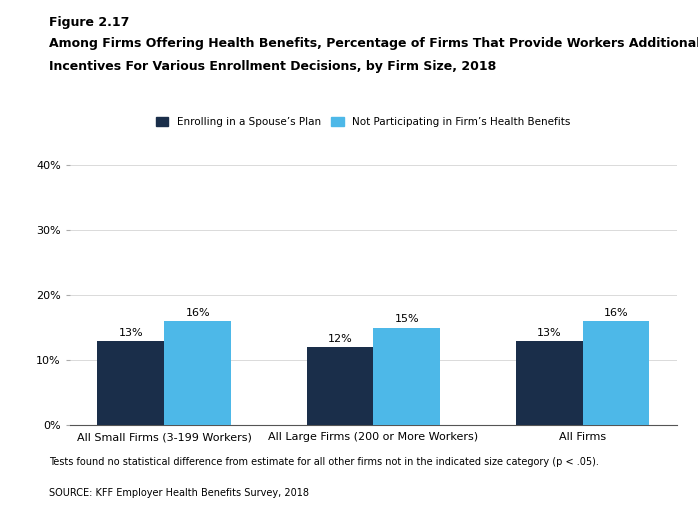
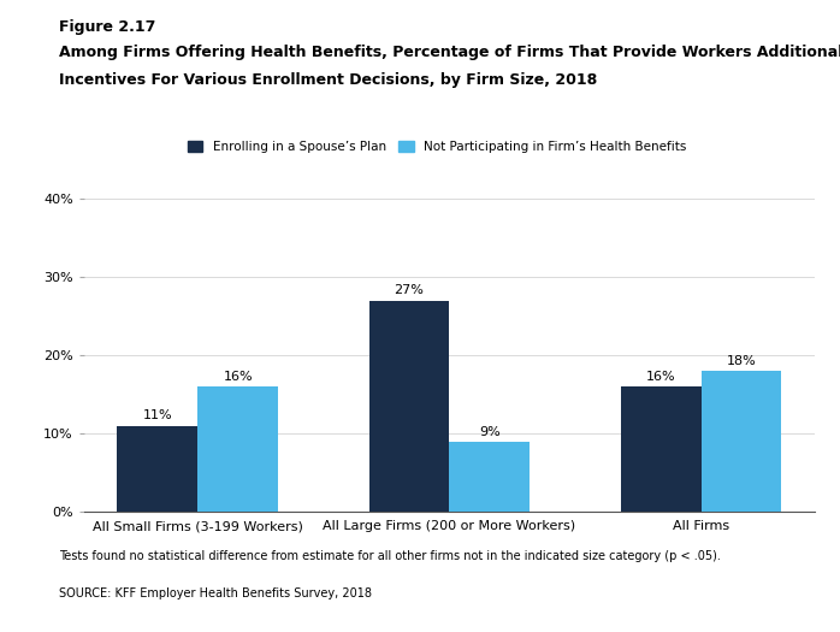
Enrolling in a Spouse’s Plan/All Small Firms (3-199 Workers): 13% -> 11%
Enrolling in a Spouse’s Plan/All Large Firms (200 or More Workers): 12% -> 27%
Not Participating in Firm’s Health Benefits/All Large Firms (200 or More Workers): 15% -> 9%
Enrolling in a Spouse’s Plan/All Firms: 13% -> 16%
Not Participating in Firm’s Health Benefits/All Firms: 16% -> 18%
